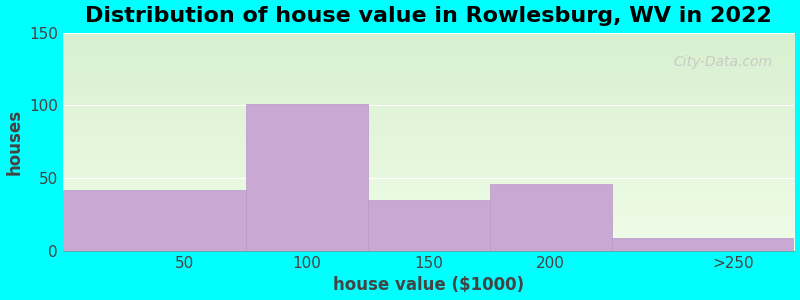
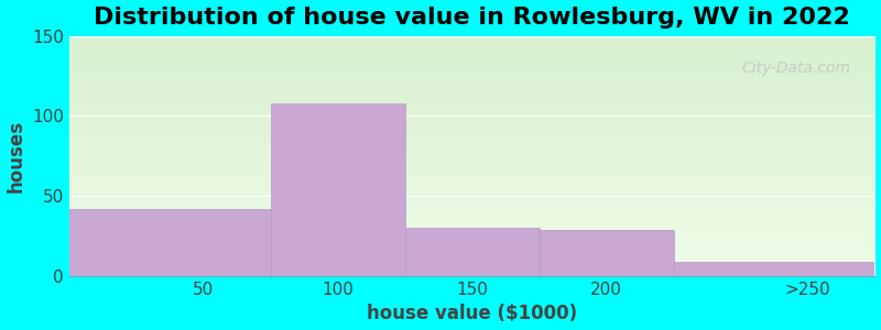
100: 101 -> 108
150: 35 -> 30
200: 46 -> 29
